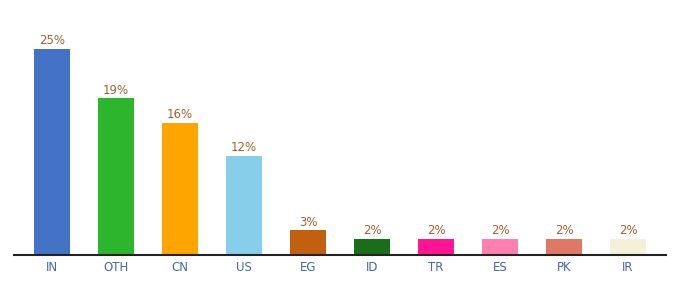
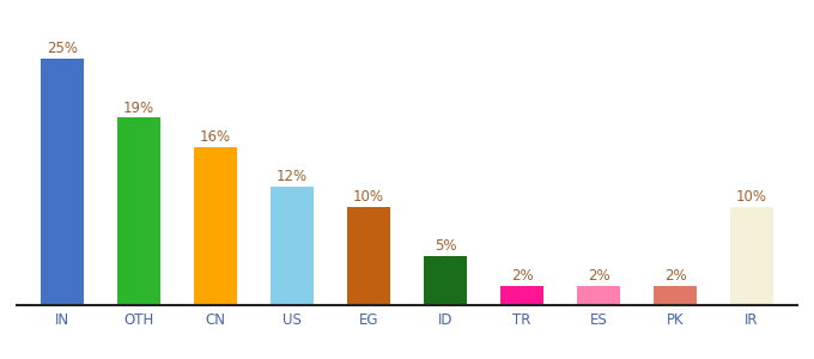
EG: 3% -> 10%
ID: 2% -> 5%
IR: 2% -> 10%
